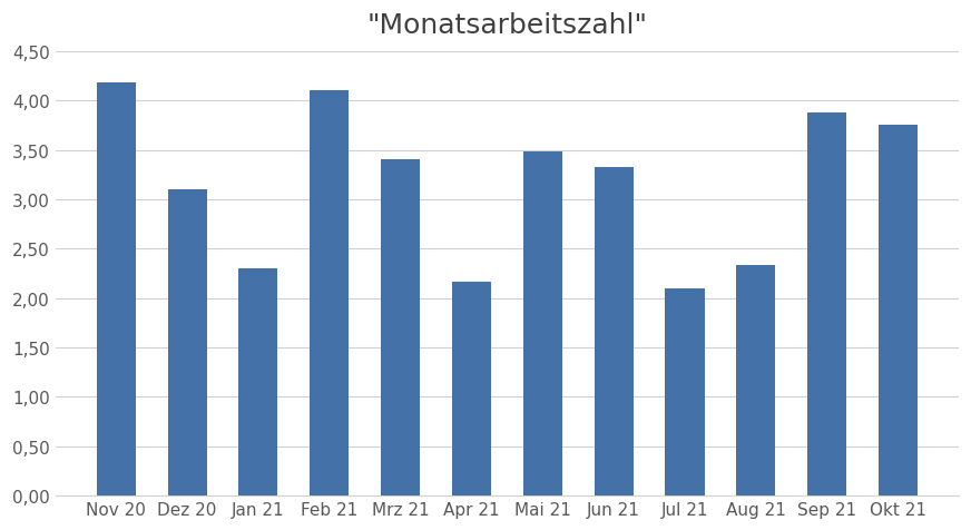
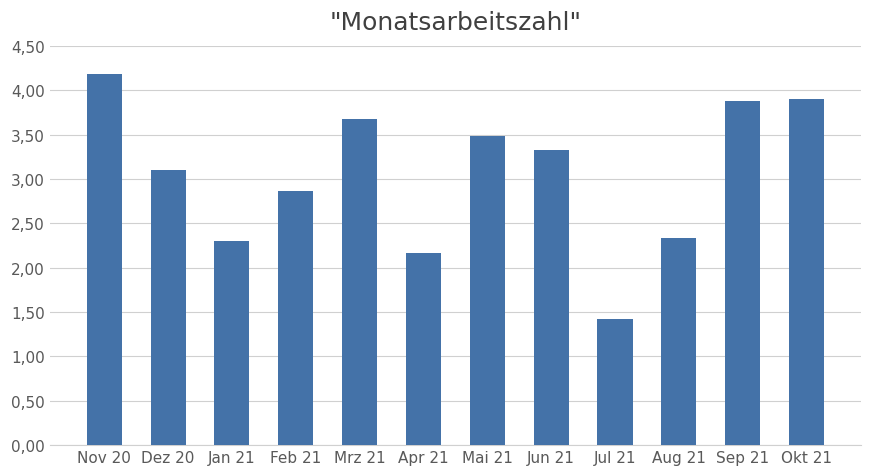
Feb 21: 4,10 -> 2,86
Mrz 21: 3,40 -> 3,68
Jul 21: 2,10 -> 1,42
Okt 21: 3,75 -> 3,90
